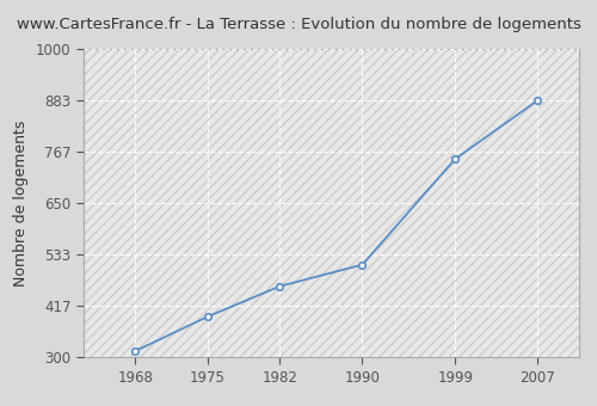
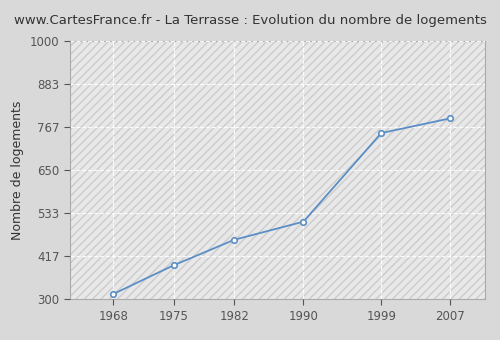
2007: 883 -> 790
